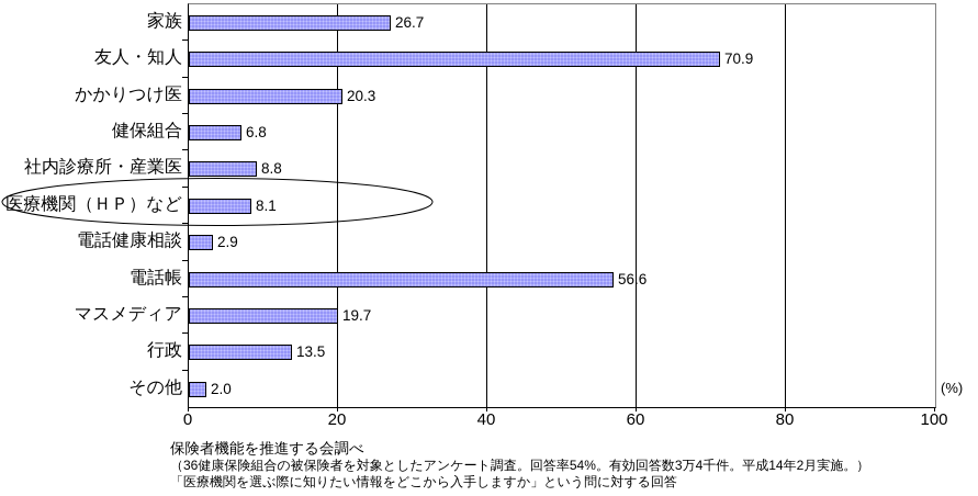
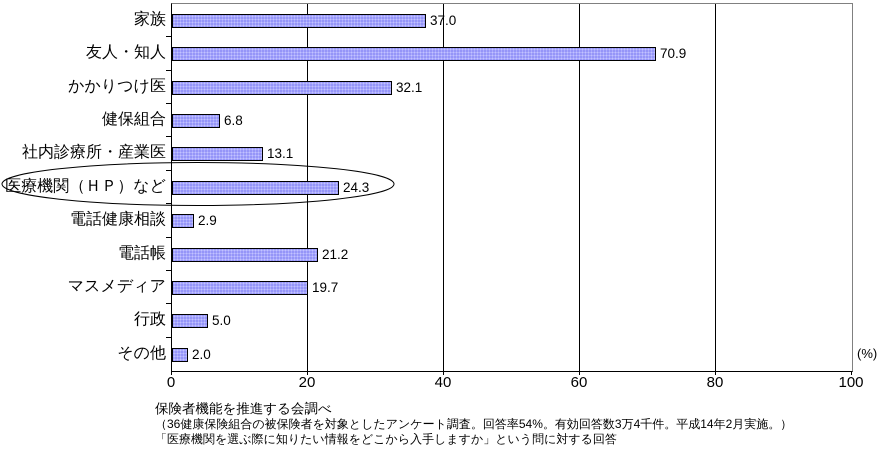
家族: 26.7 -> 37.0
かかりつけ医: 20.3 -> 32.1
社内診療所・産業医: 8.8 -> 13.1
医療機関（ＨＰ）など: 8.1 -> 24.3
電話帳: 56.6 -> 21.2
行政: 13.5 -> 5.0
